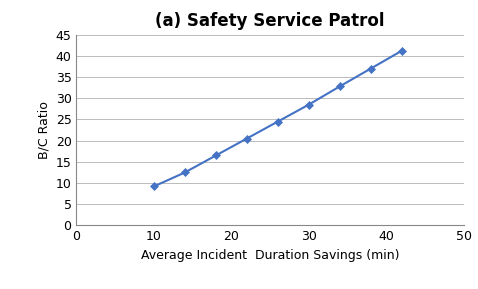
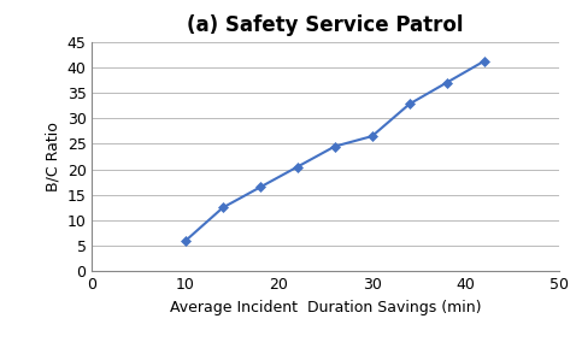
10: 9.2 -> 6.0
30: 28.5 -> 26.5
